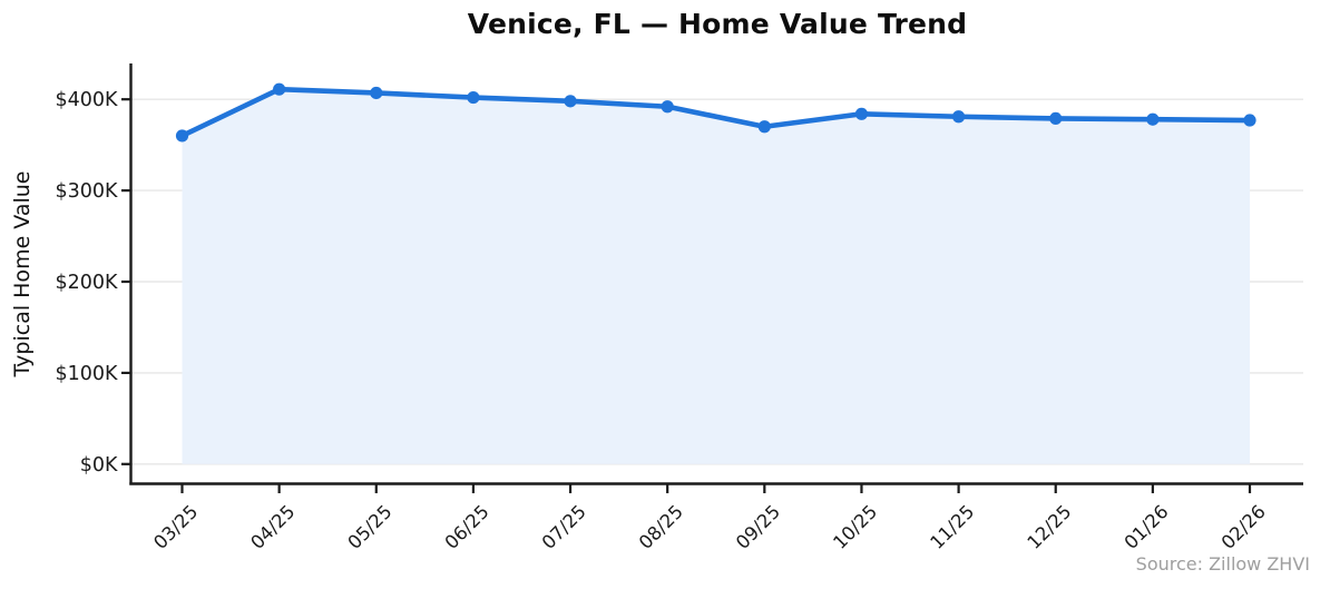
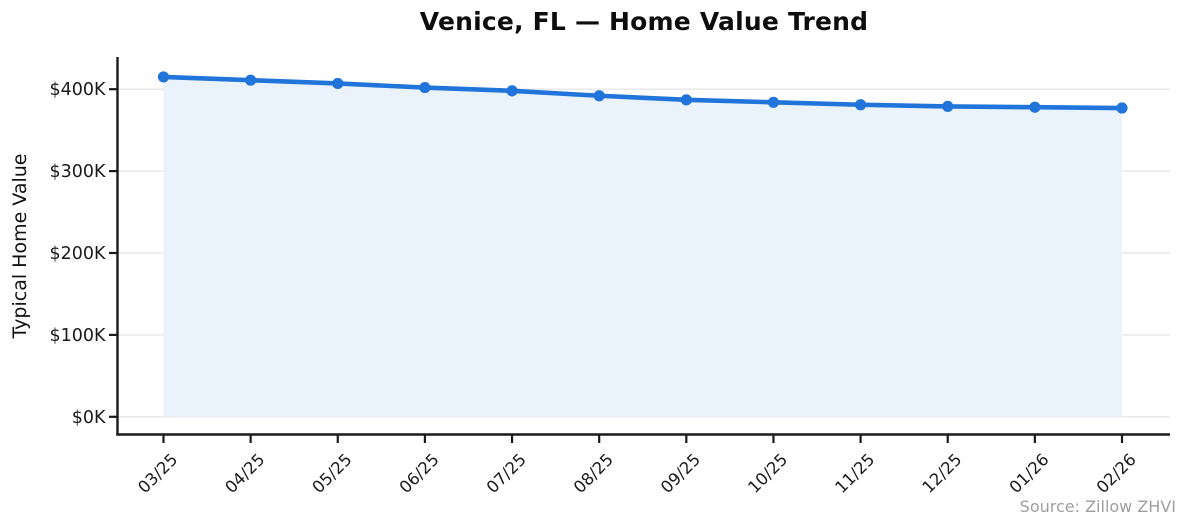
03/25: $360K -> $420K
09/25: $370K -> $390K
